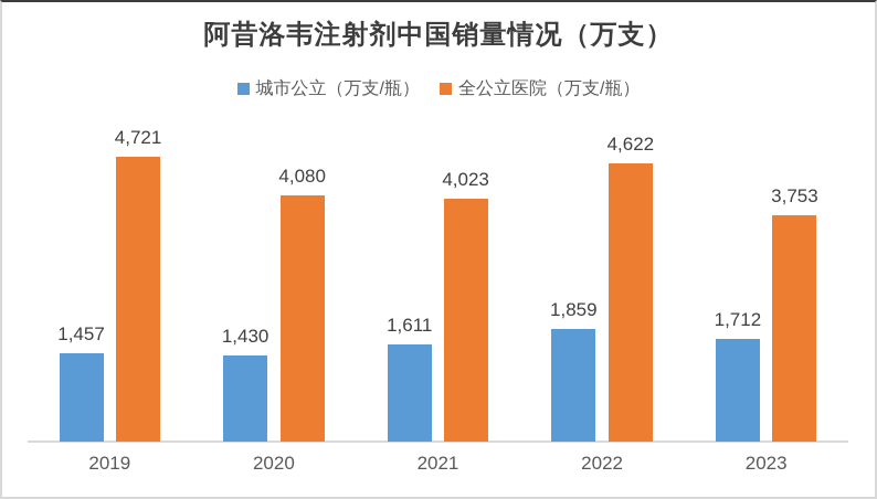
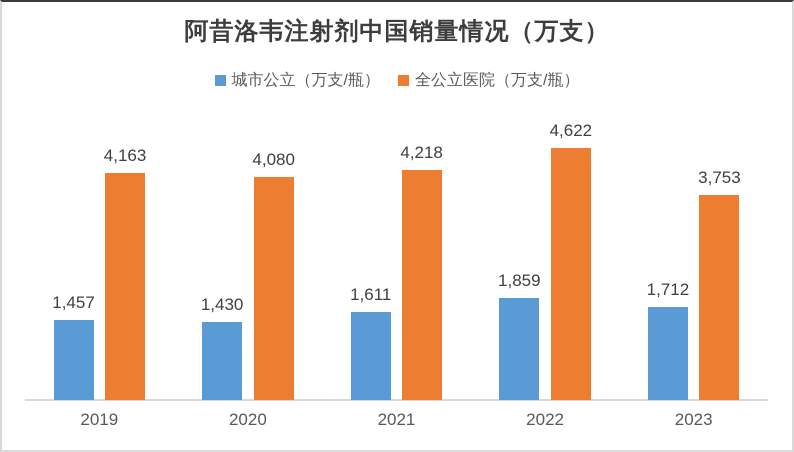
全公立医院（万支/瓶）/2019: 4,721 -> 4,163
全公立医院（万支/瓶）/2021: 4,023 -> 4,218
